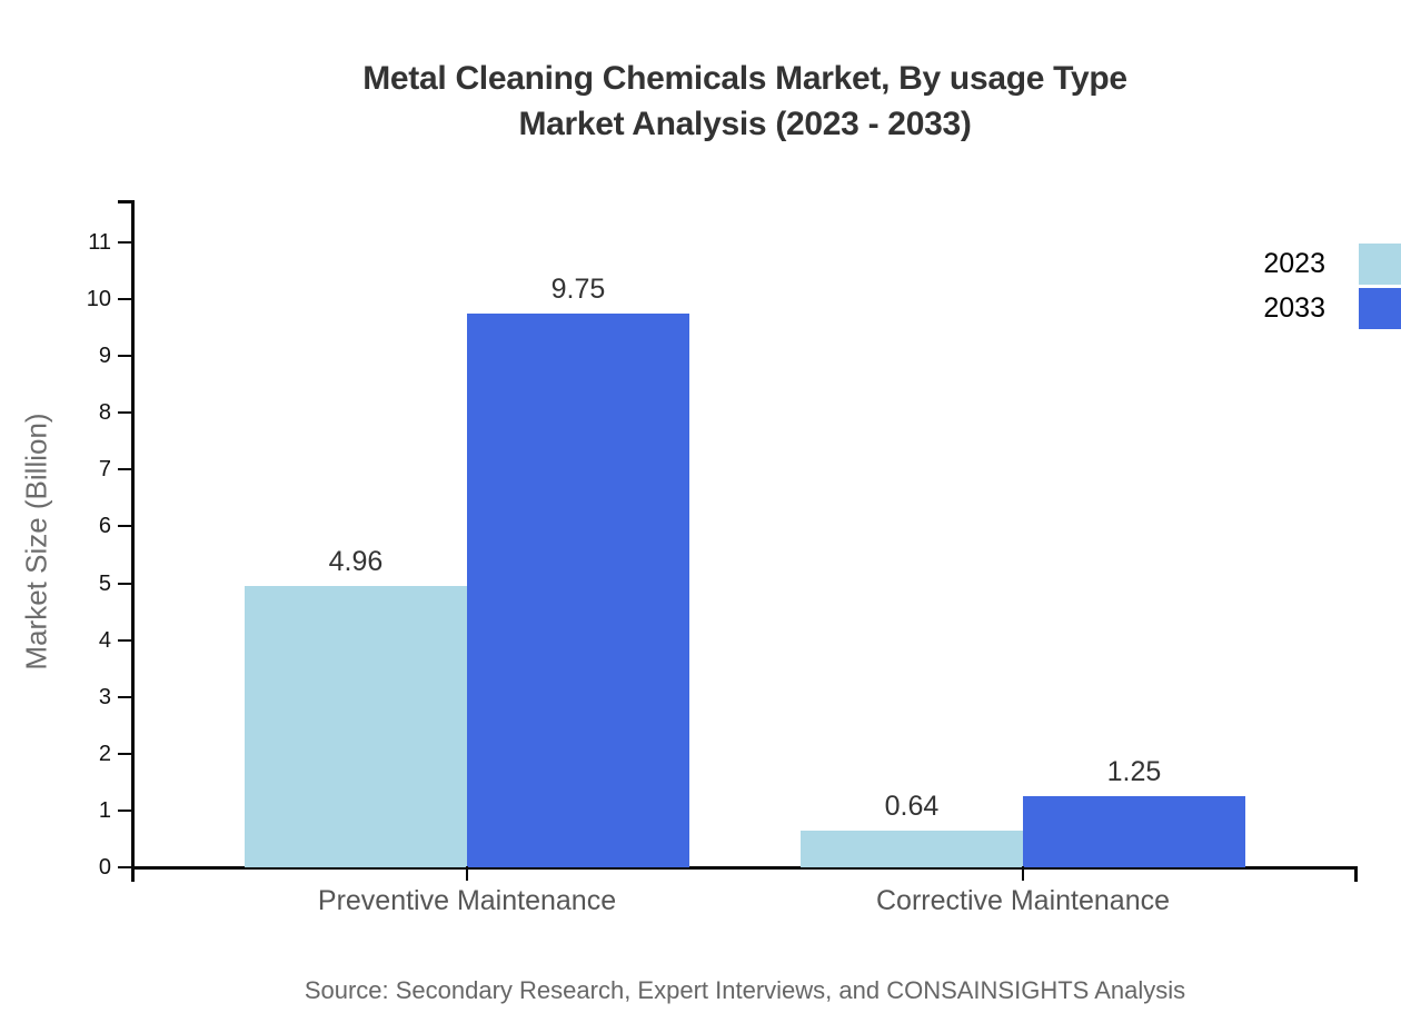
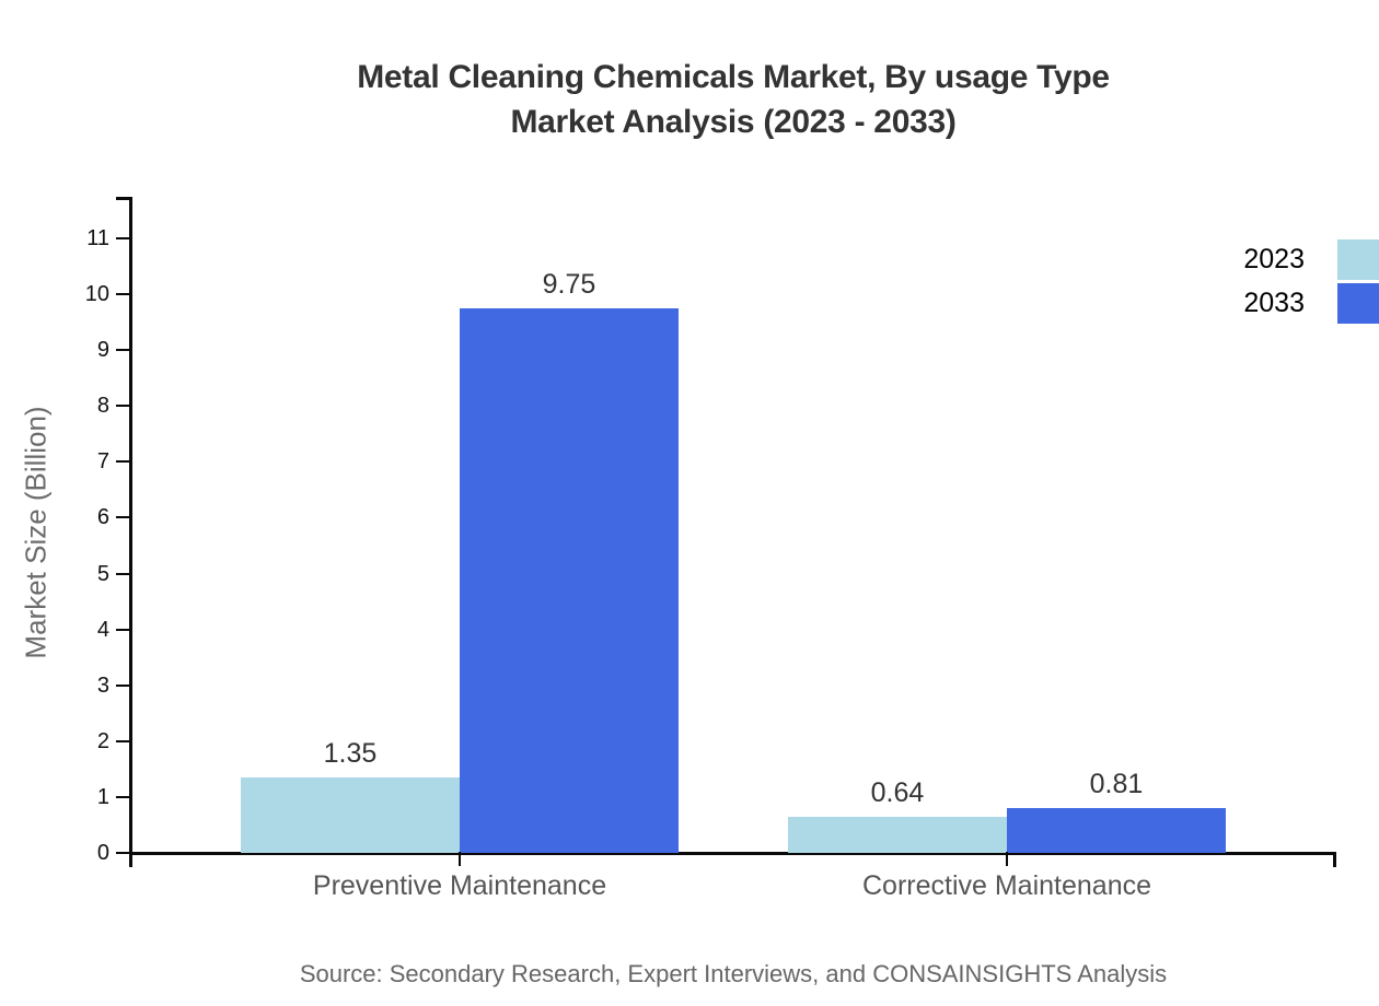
2023/Preventive Maintenance: 4.96 -> 1.35
2033/Corrective Maintenance: 1.25 -> 0.81
